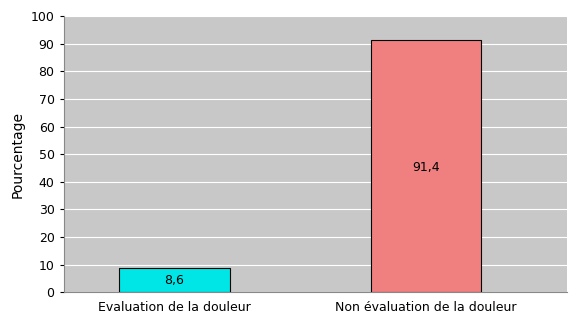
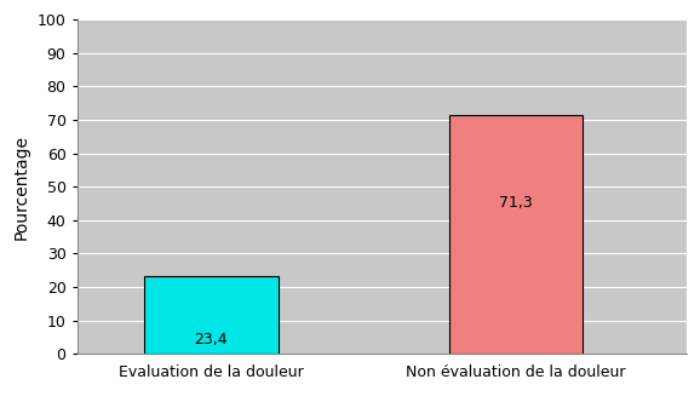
Evaluation de la douleur: 8,6 -> 23,4
Non évaluation de la douleur: 91,4 -> 71,3
